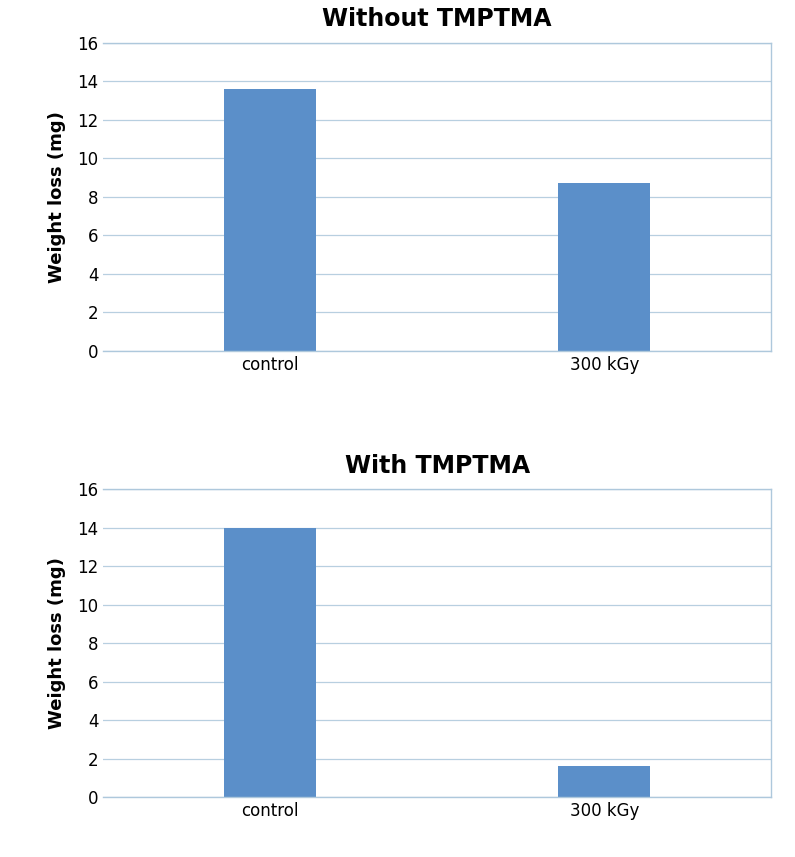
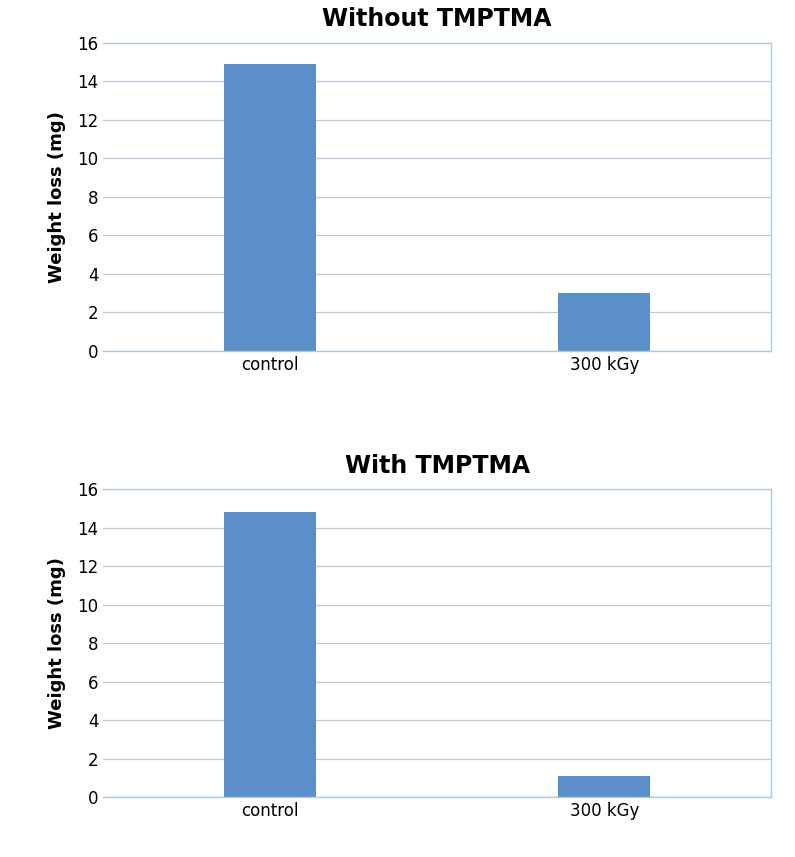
Without TMPTMA/control: 13.6 -> 14.9
Without TMPTMA/300 kGy: 8.7 -> 3.0
With TMPTMA/control: 14.0 -> 14.8
With TMPTMA/300 kGy: 1.6 -> 1.1
